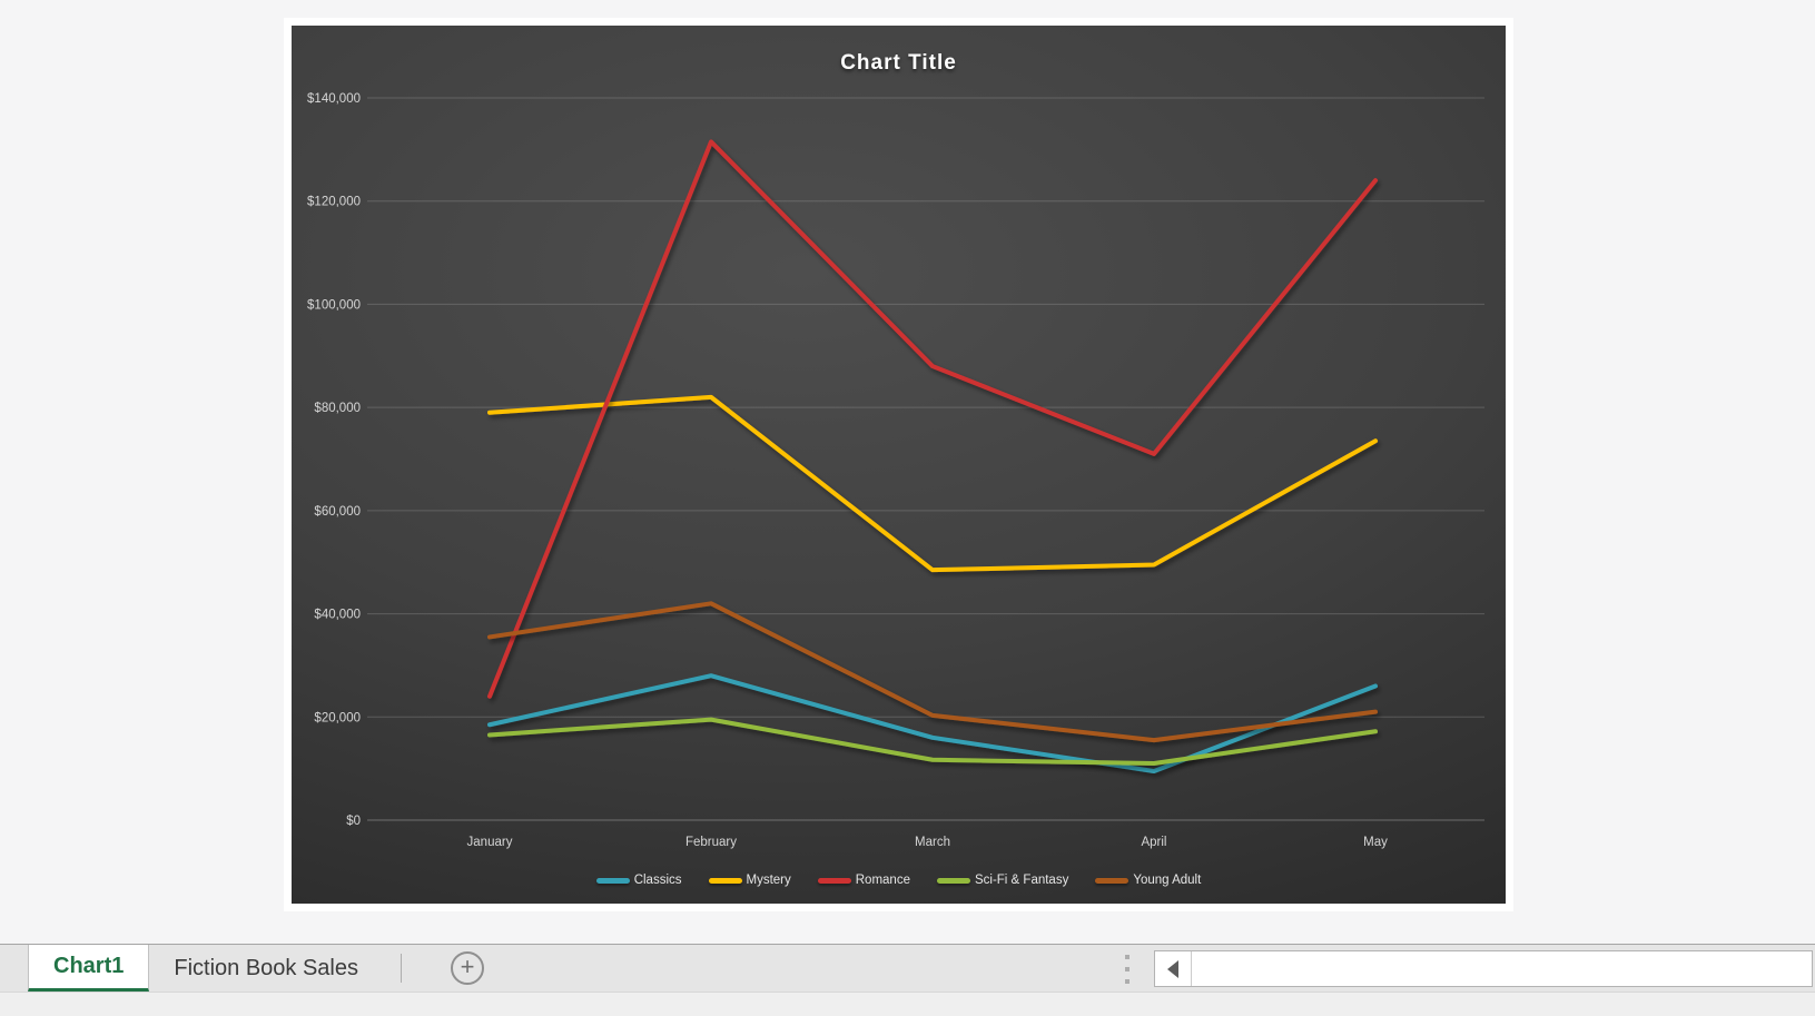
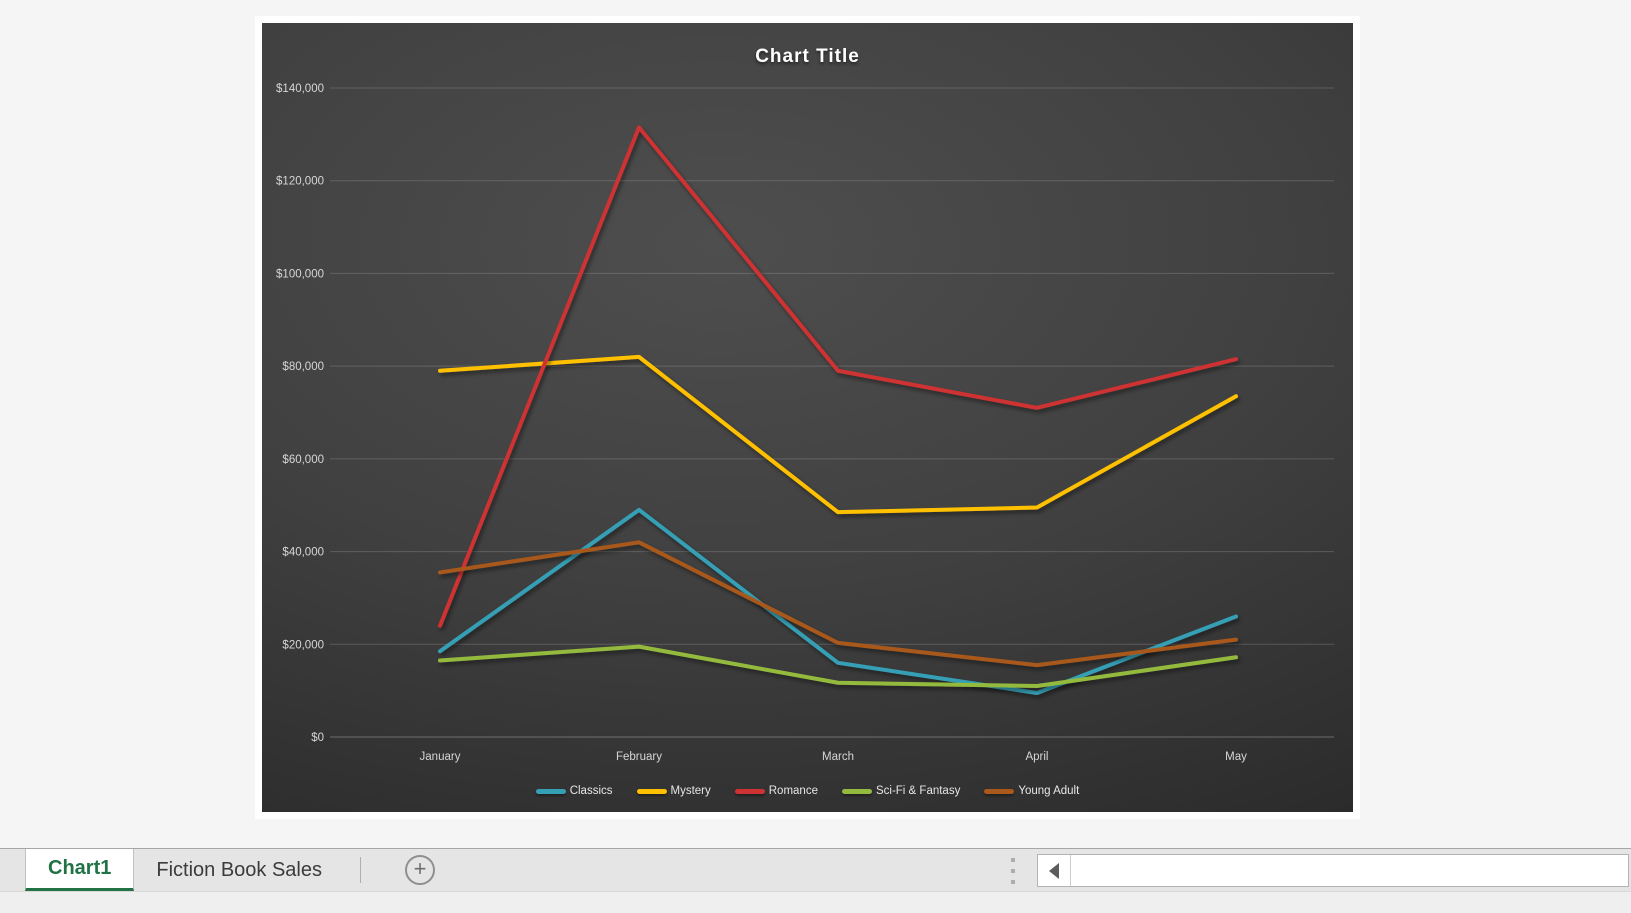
Classics/February: $28000 -> $49000
Romance/March: $88000 -> $79000
Romance/May: $124000 -> $82000
